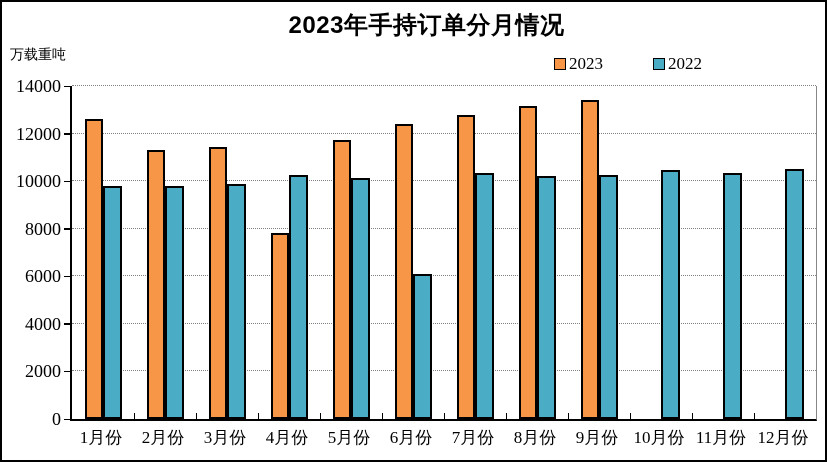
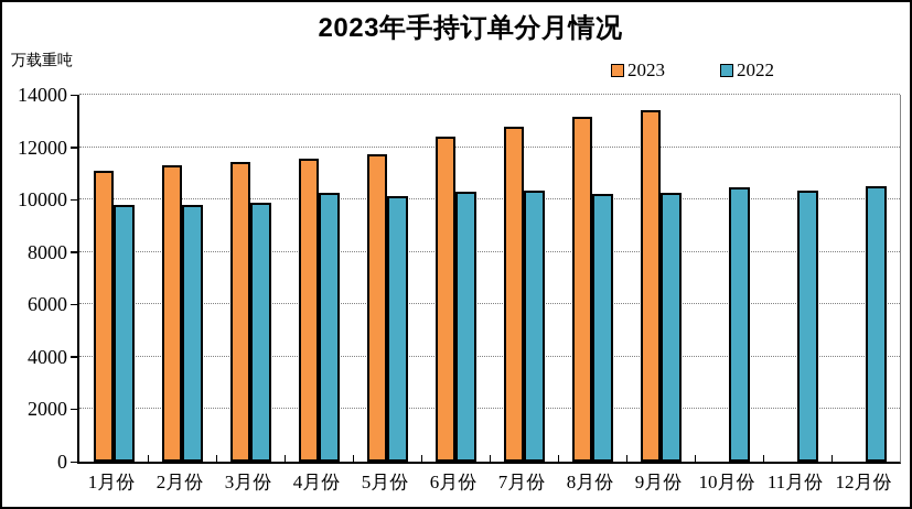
2023/1月份: 12600 -> 11100
2023/4月份: 7800 -> 11600
2022/6月份: 6100 -> 10300
